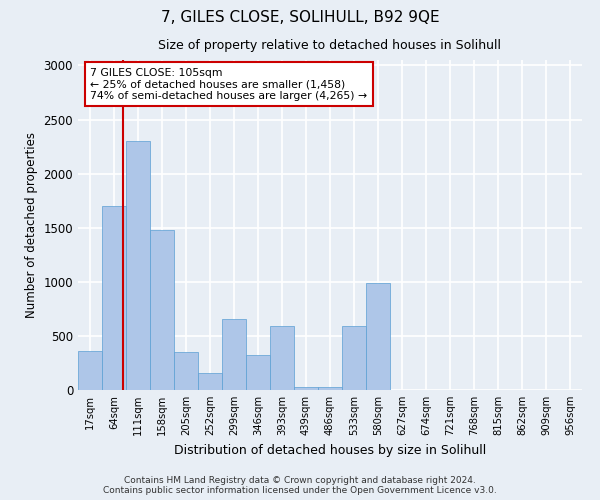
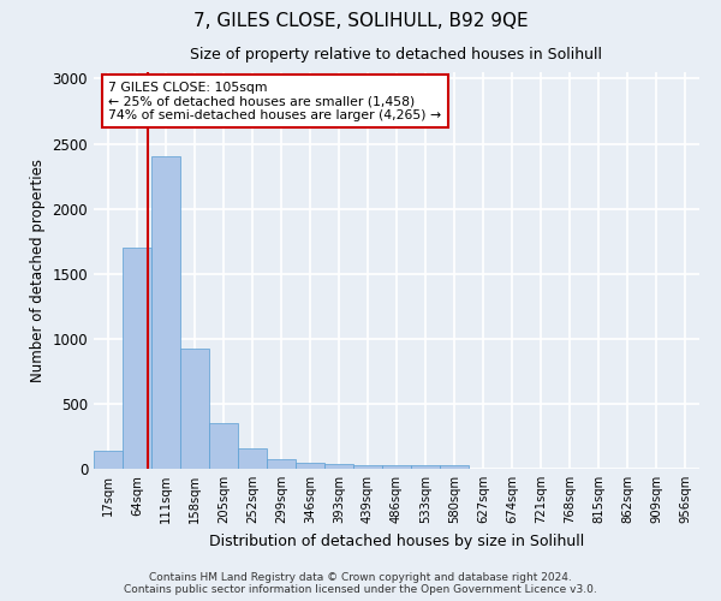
17sqm: 360 -> 140
111sqm: 2300 -> 2400
158sqm: 1480 -> 920
299sqm: 660 -> 80
346sqm: 320 -> 50
393sqm: 590 -> 40
533sqm: 590 -> 30
580sqm: 990 -> 30
